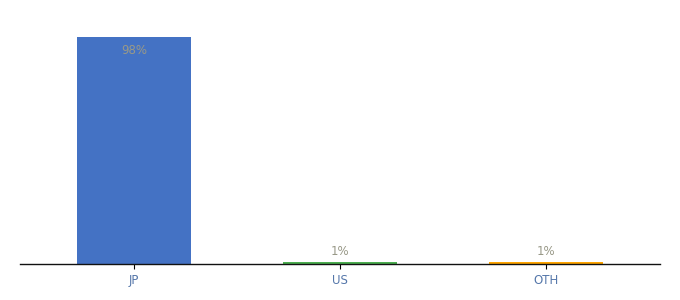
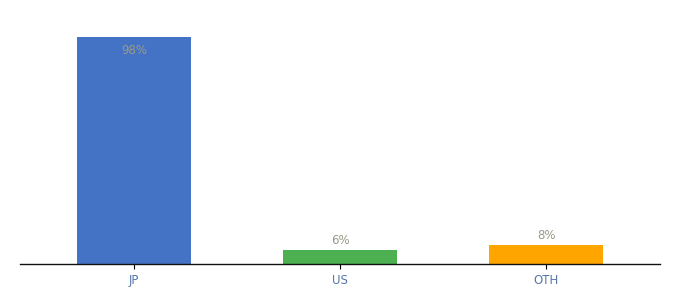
US: 1% -> 6%
OTH: 1% -> 8%
